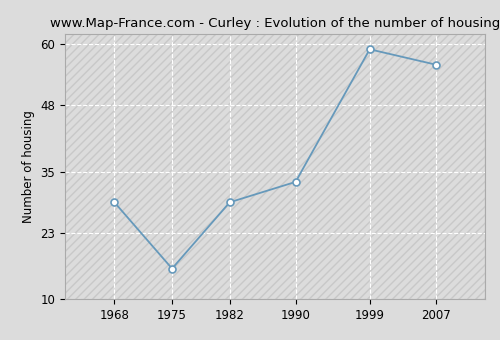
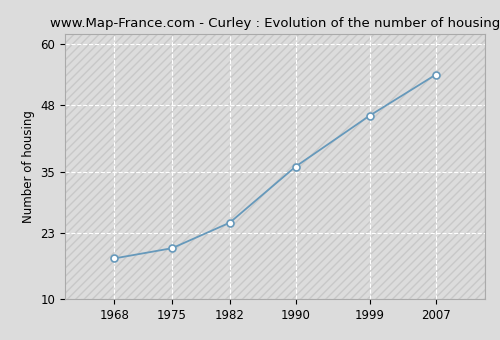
1968: 29 -> 18
1975: 16 -> 20
1982: 29 -> 25
1990: 33 -> 36
1999: 59 -> 46
2007: 56 -> 54
